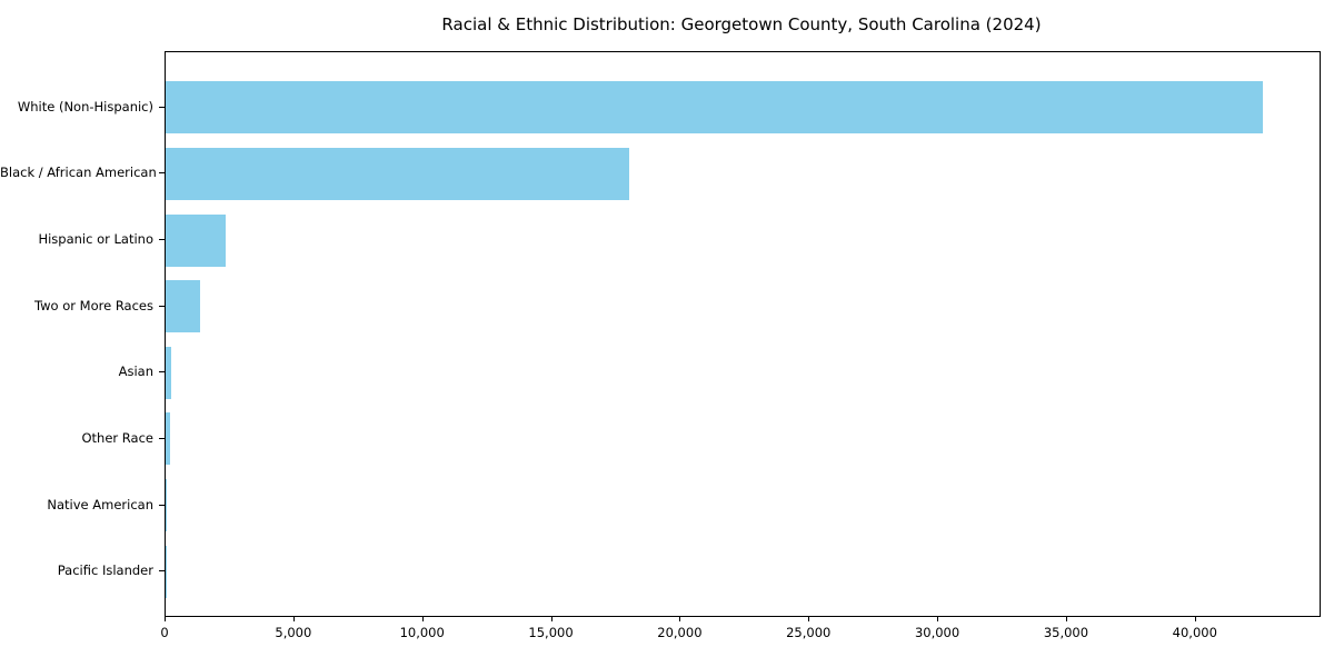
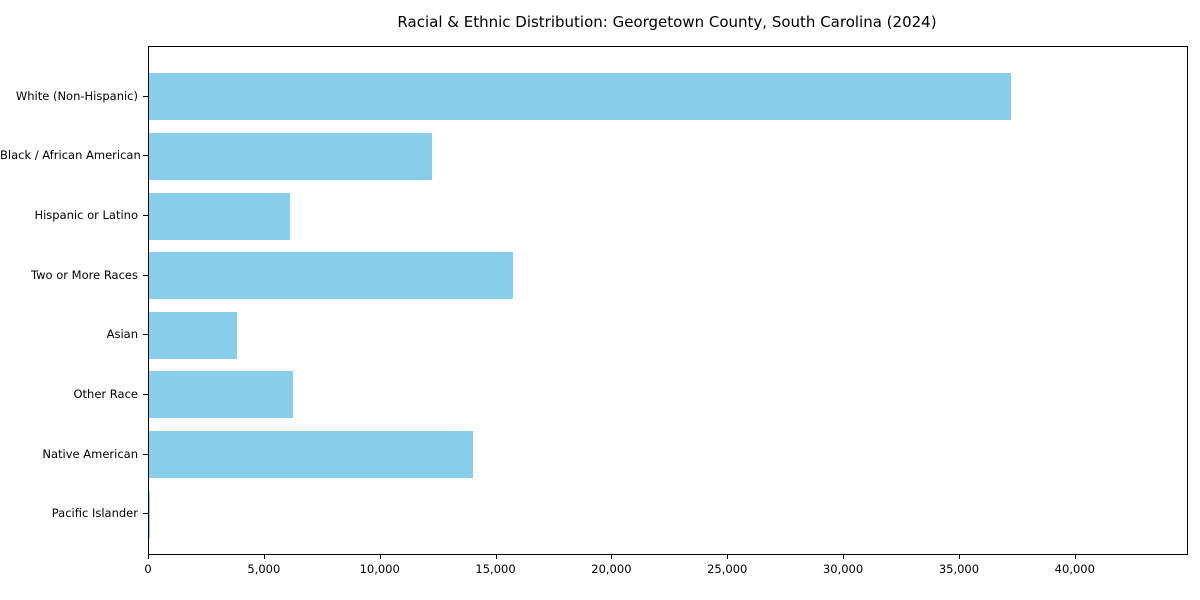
White (Non-Hispanic): 42600 -> 37200
Black / African American: 18000 -> 12200
Hispanic or Latino: 2300 -> 6100
Two or More Races: 1300 -> 15700
Asian: 200 -> 3800
Other Race: 200 -> 6200
Native American: 100 -> 14000
